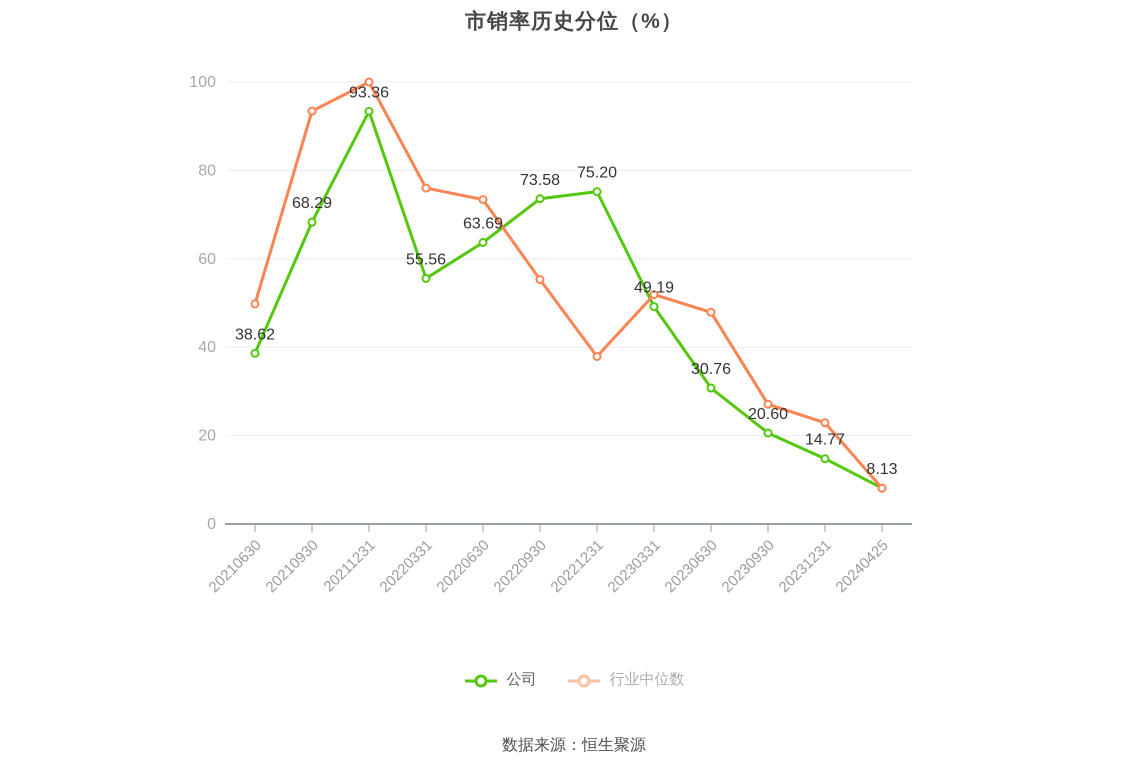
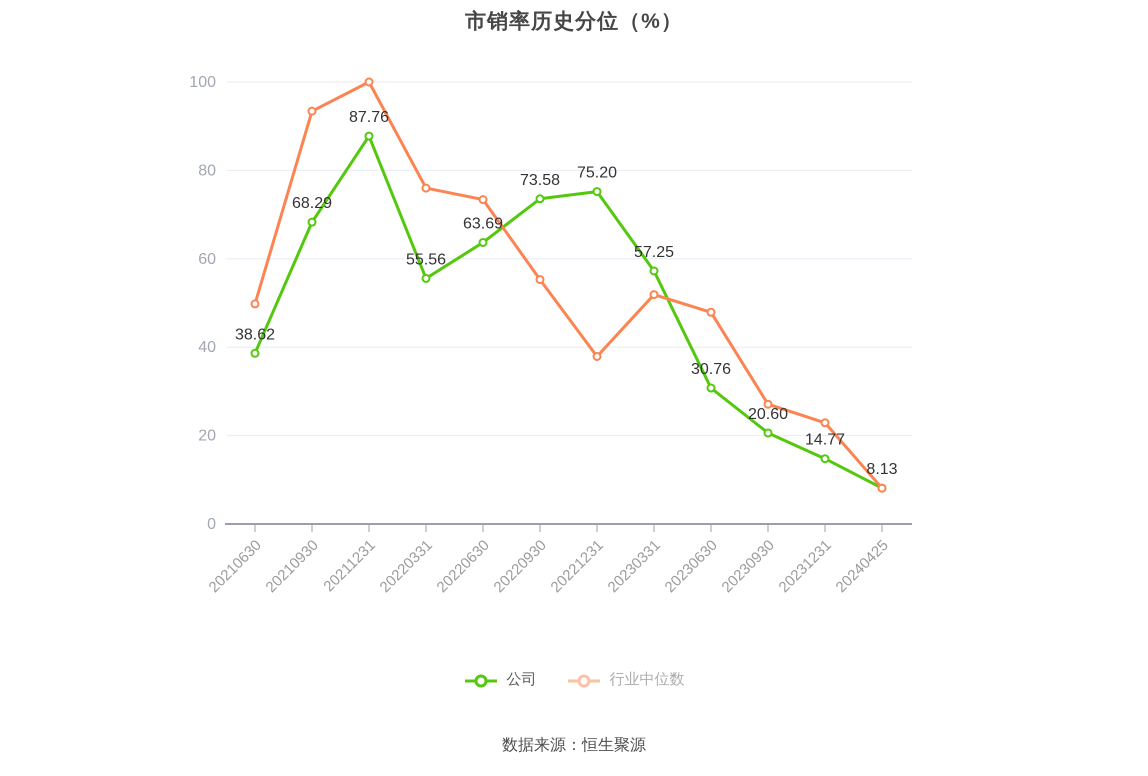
公司/20211231: 93.36 -> 87.76
公司/20230331: 49.19 -> 57.25
